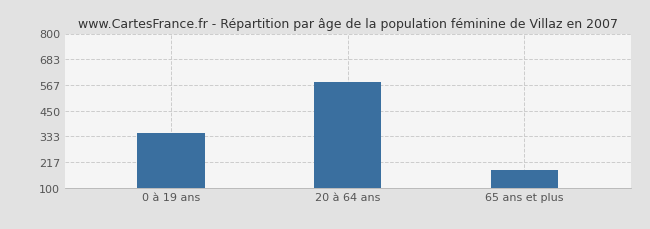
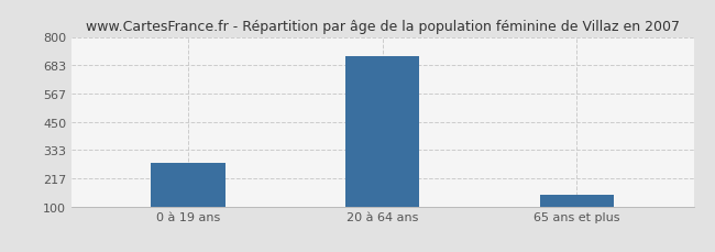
0 à 19 ans: 350 -> 280
20 à 64 ans: 580 -> 720
65 ans et plus: 180 -> 150
